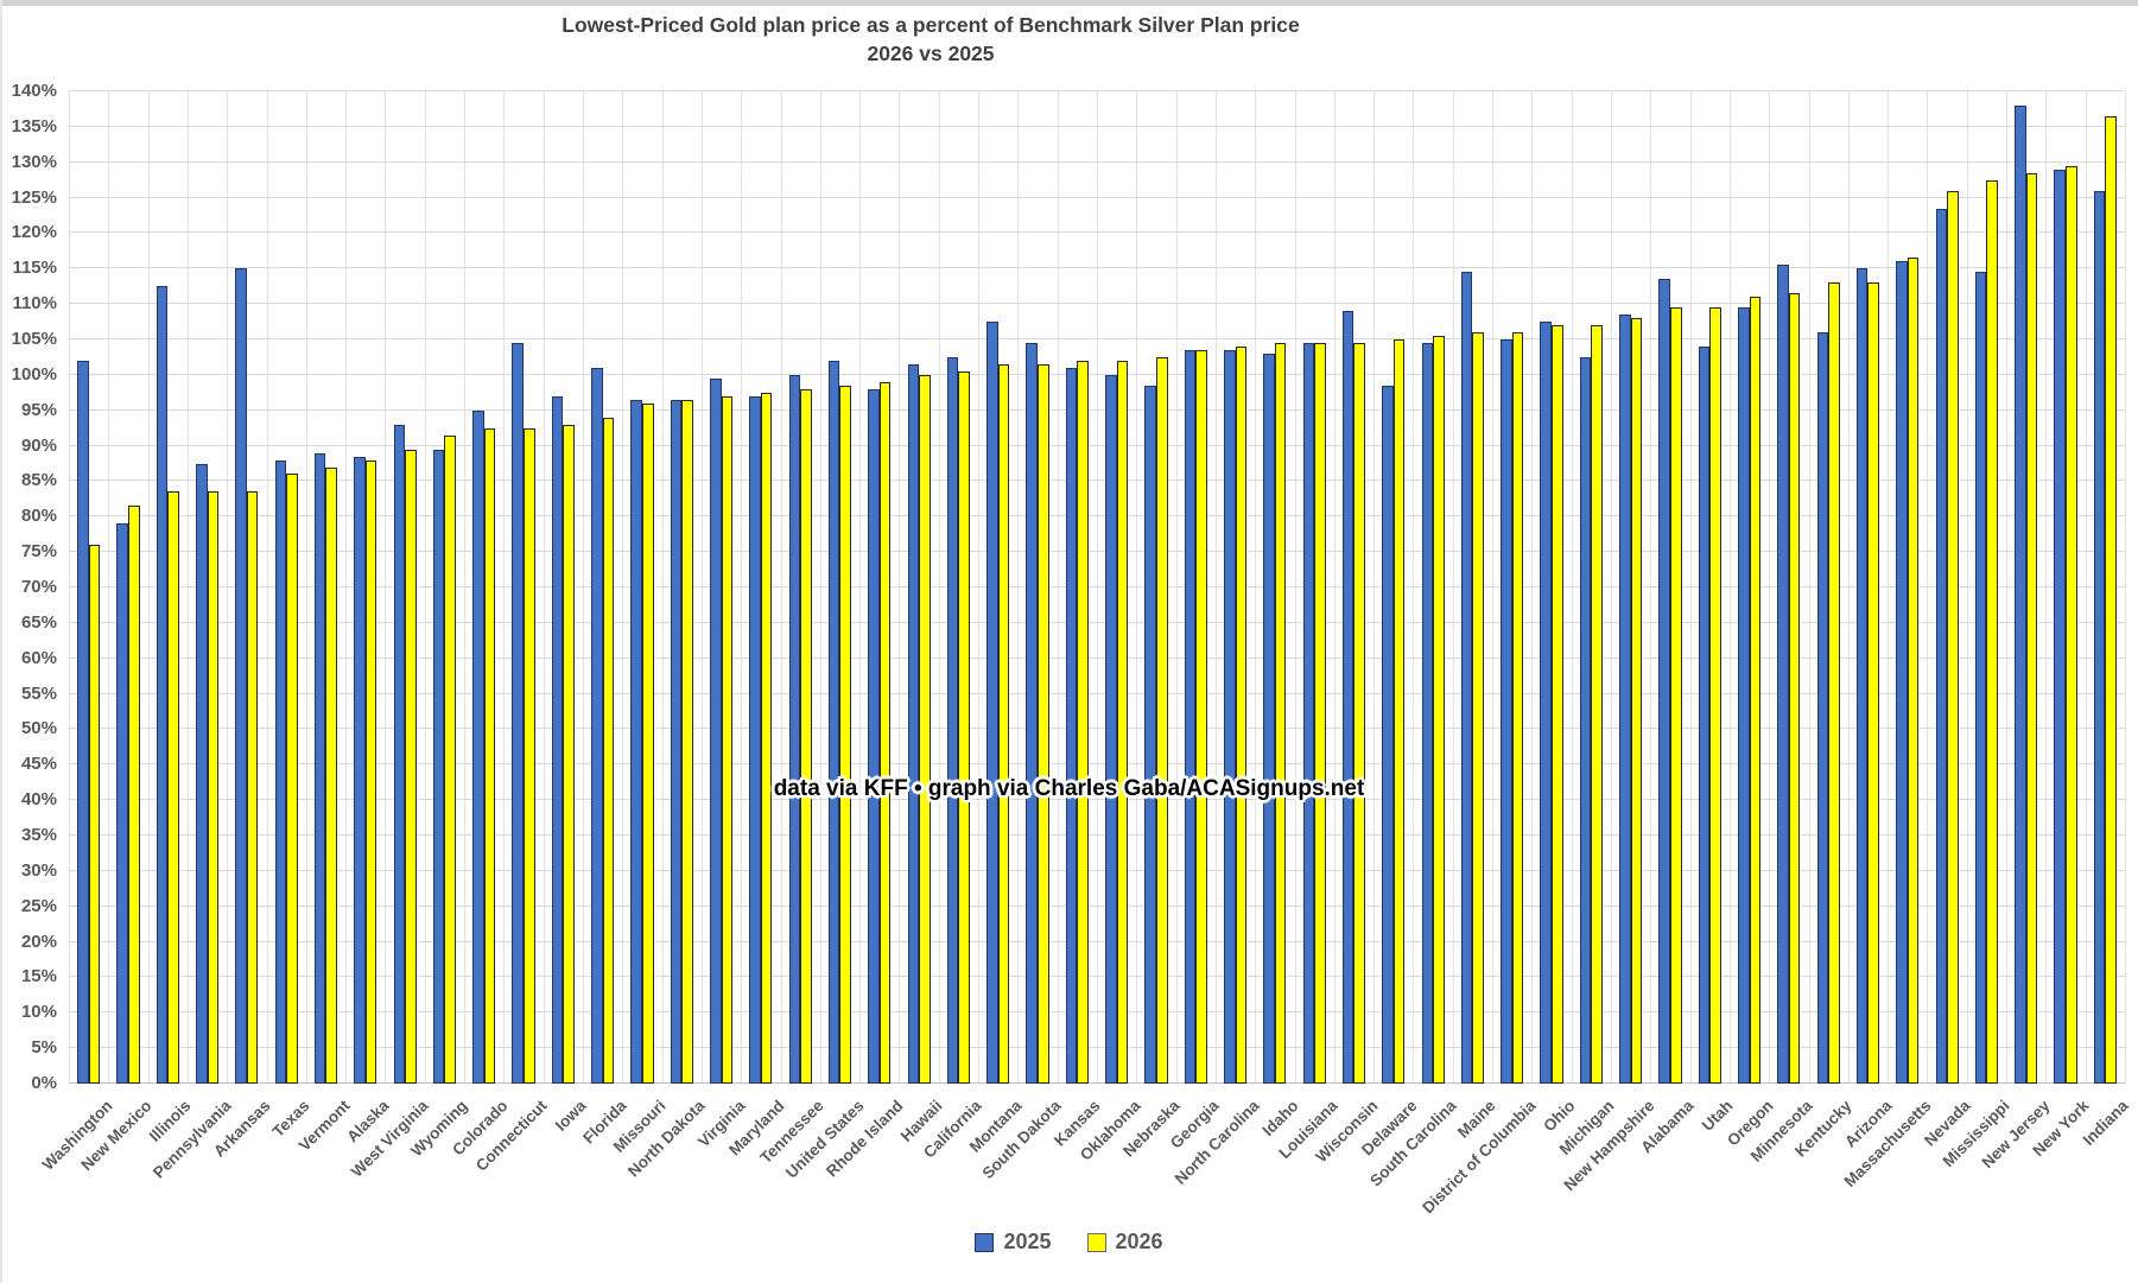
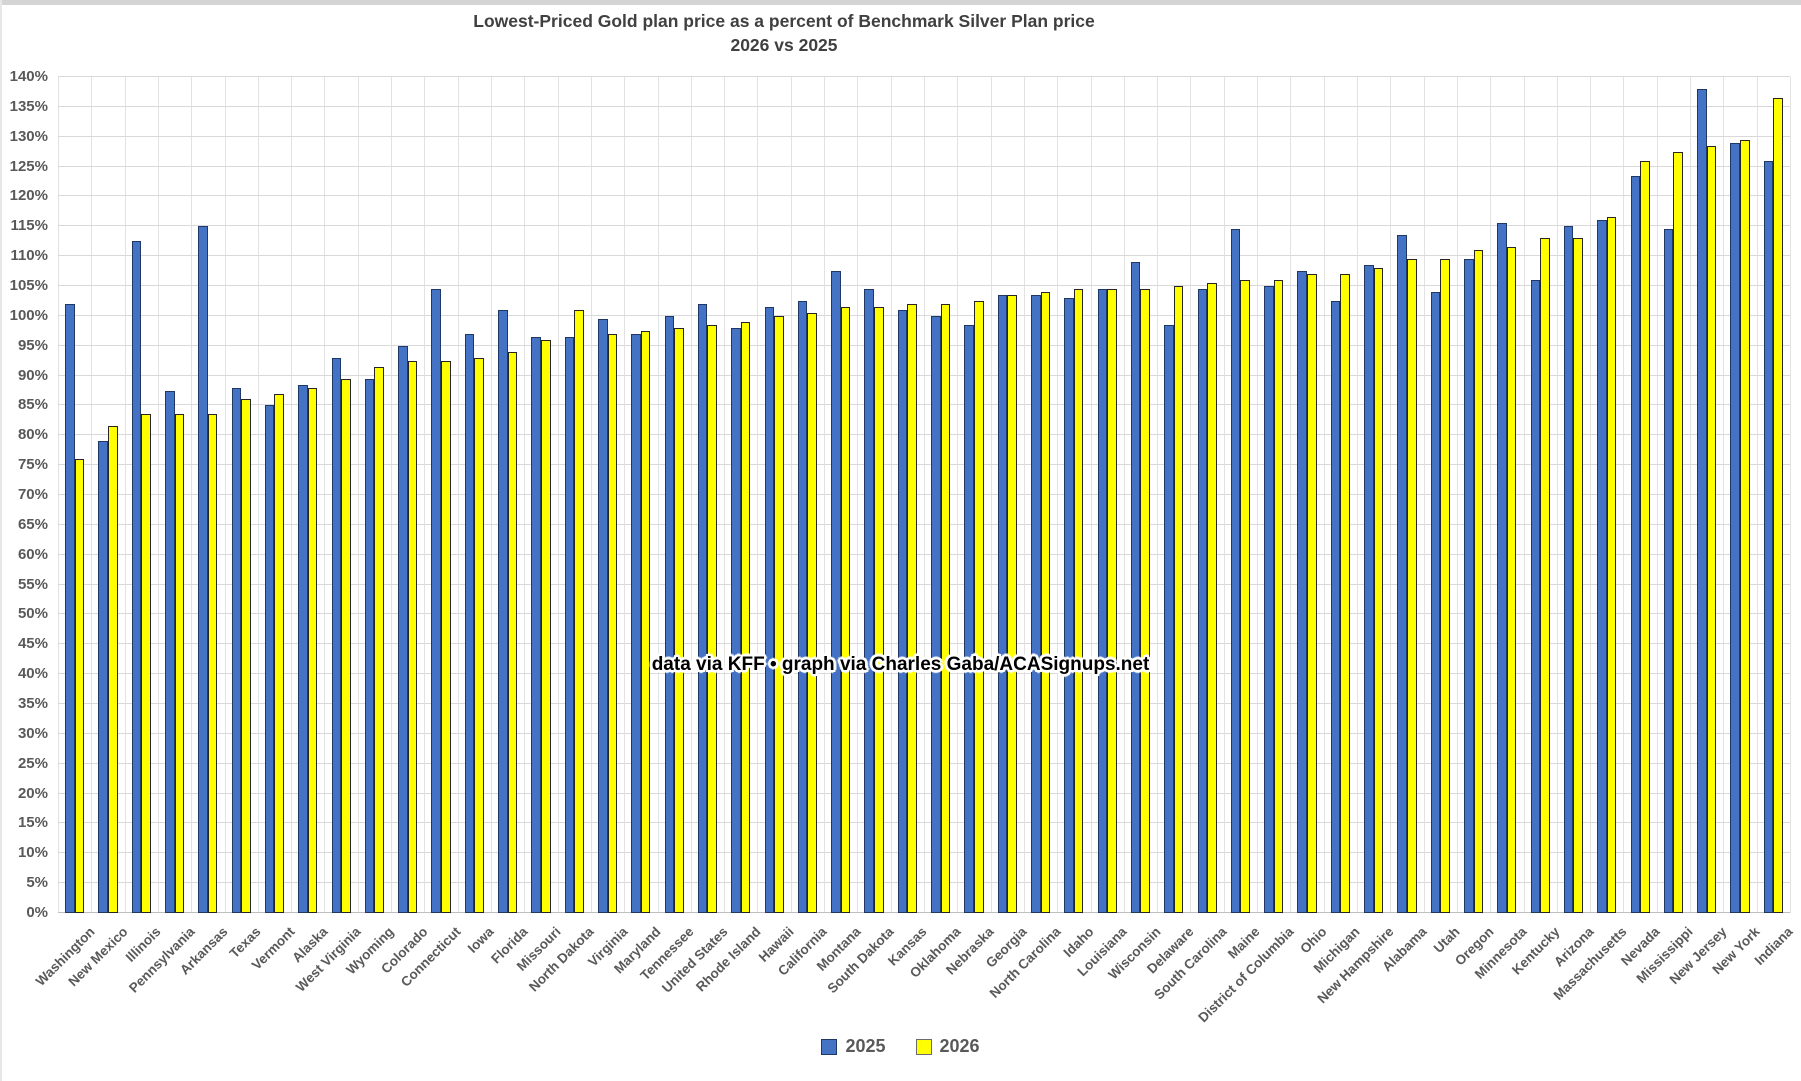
2025/Vermont: 89% -> 85%
2026/North Dakota: 96% -> 101%
